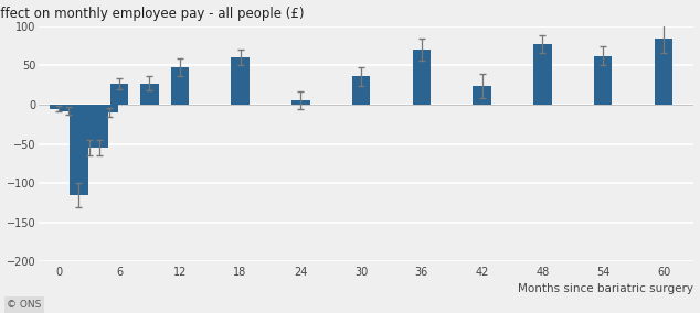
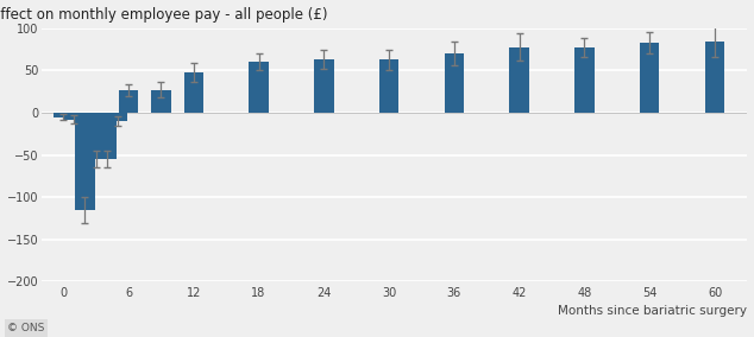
24: 6 -> 63
30: 36 -> 63
42: 24 -> 78
54: 62 -> 83
